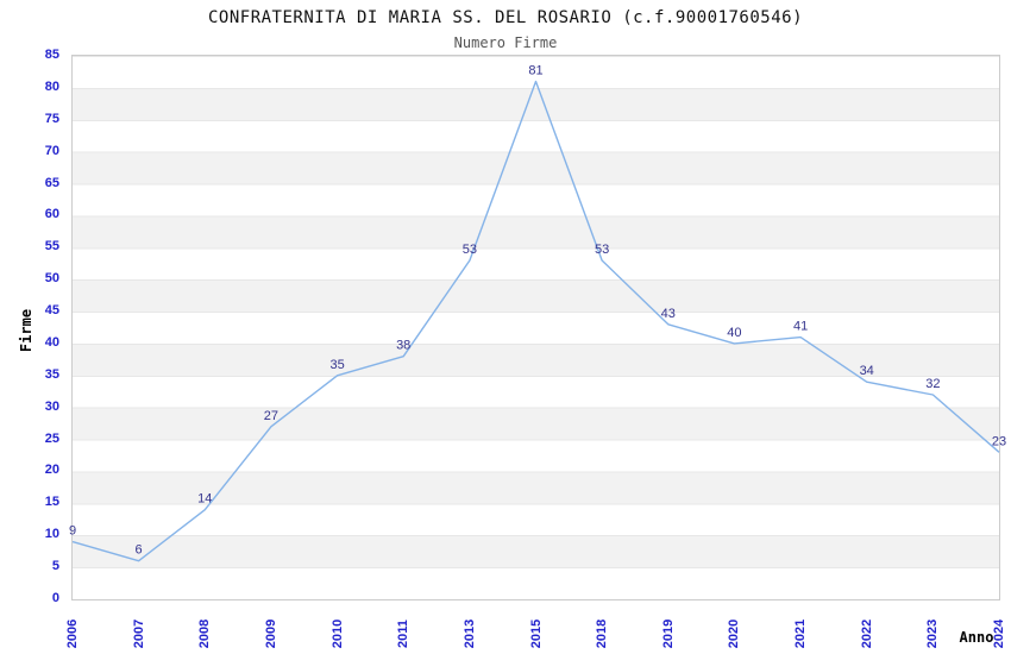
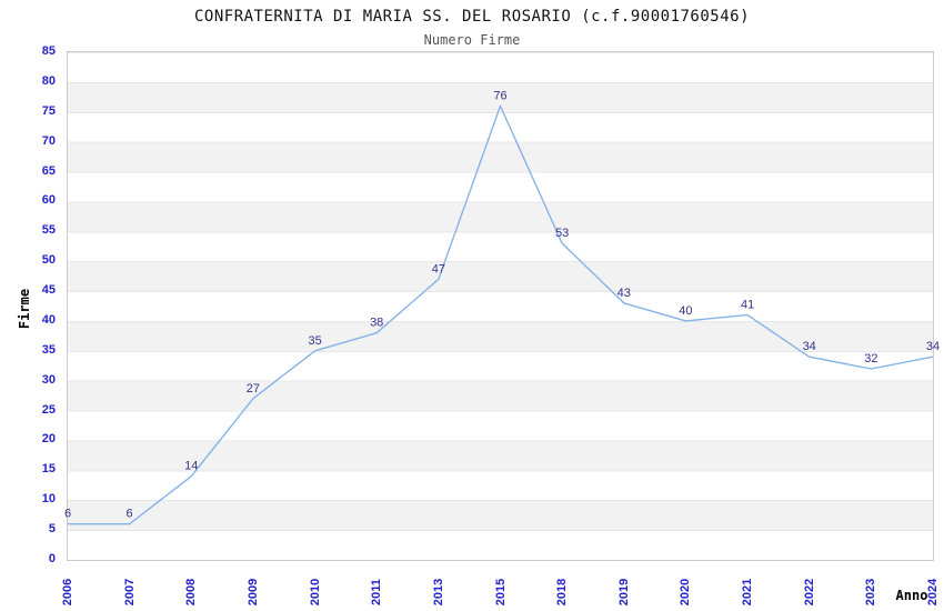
2006: 9 -> 6
2013: 53 -> 47
2015: 81 -> 76
2024: 23 -> 34
